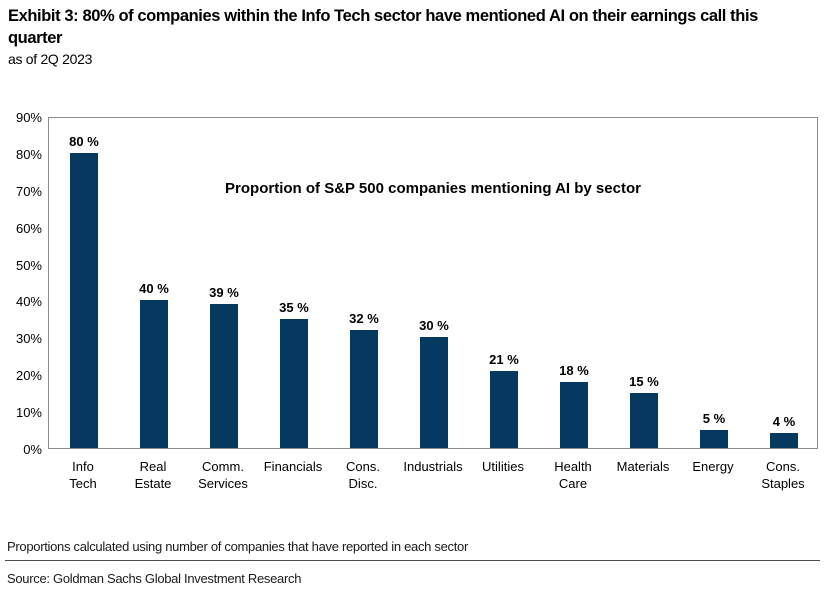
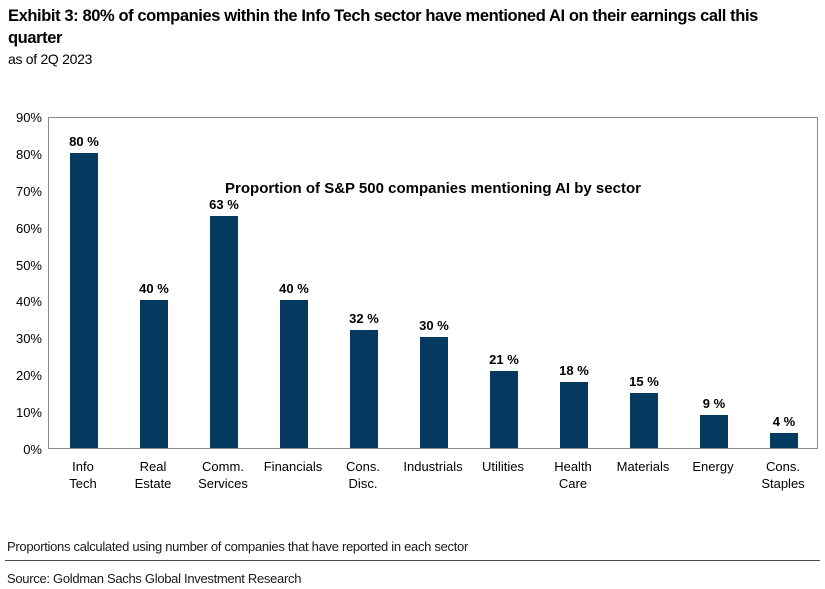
Comm. Services: 39 -> 63
Financials: 35 -> 40
Energy: 5 -> 9
